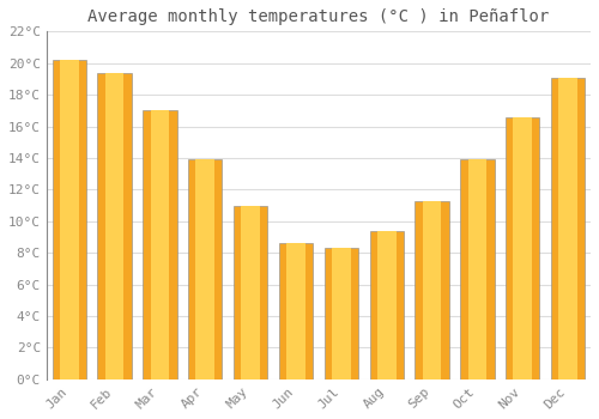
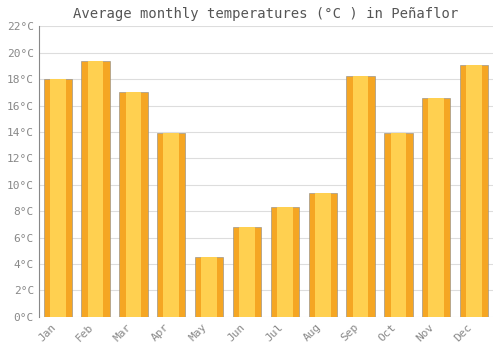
Jan: 20.2°C -> 18.0°C
May: 11.0°C -> 4.5°C
Jun: 8.6°C -> 6.8°C
Sep: 11.3°C -> 18.2°C
